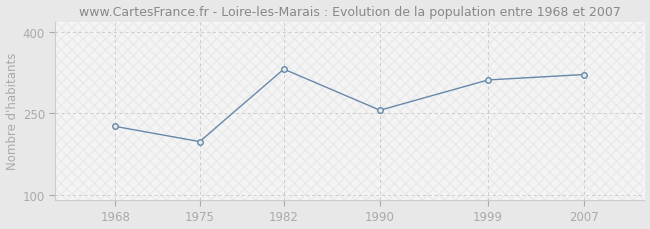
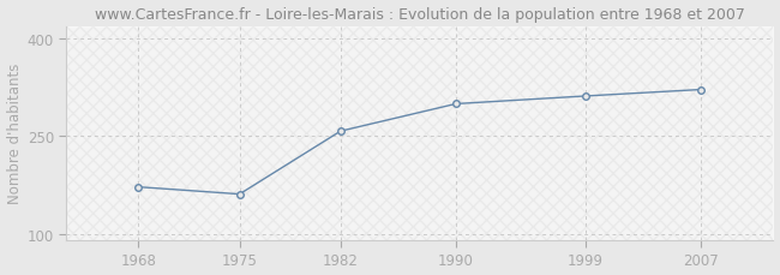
1968: 226 -> 172
1975: 198 -> 161
1982: 332 -> 258
1990: 256 -> 300
